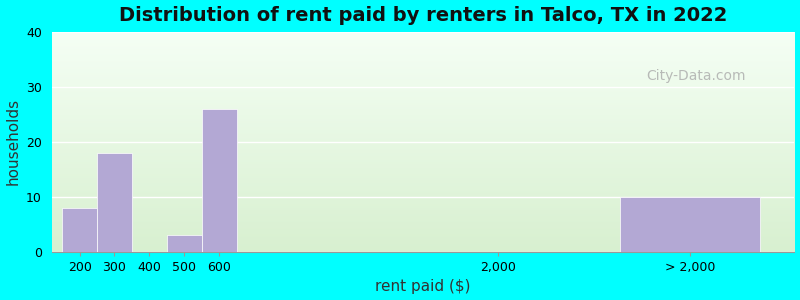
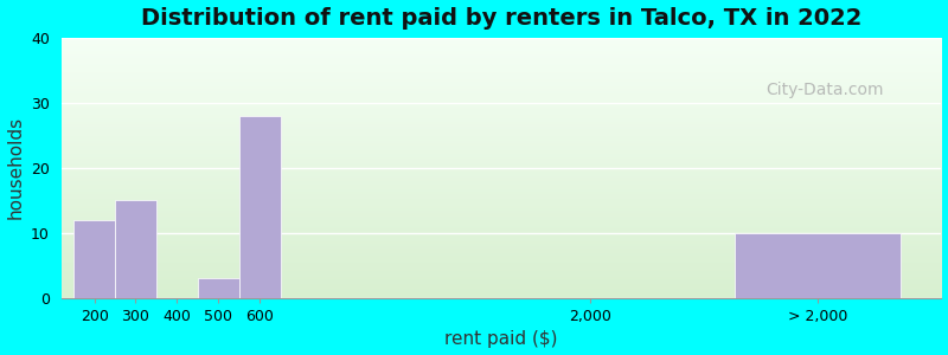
200: 8 -> 12
300: 18 -> 15
600: 26 -> 28
